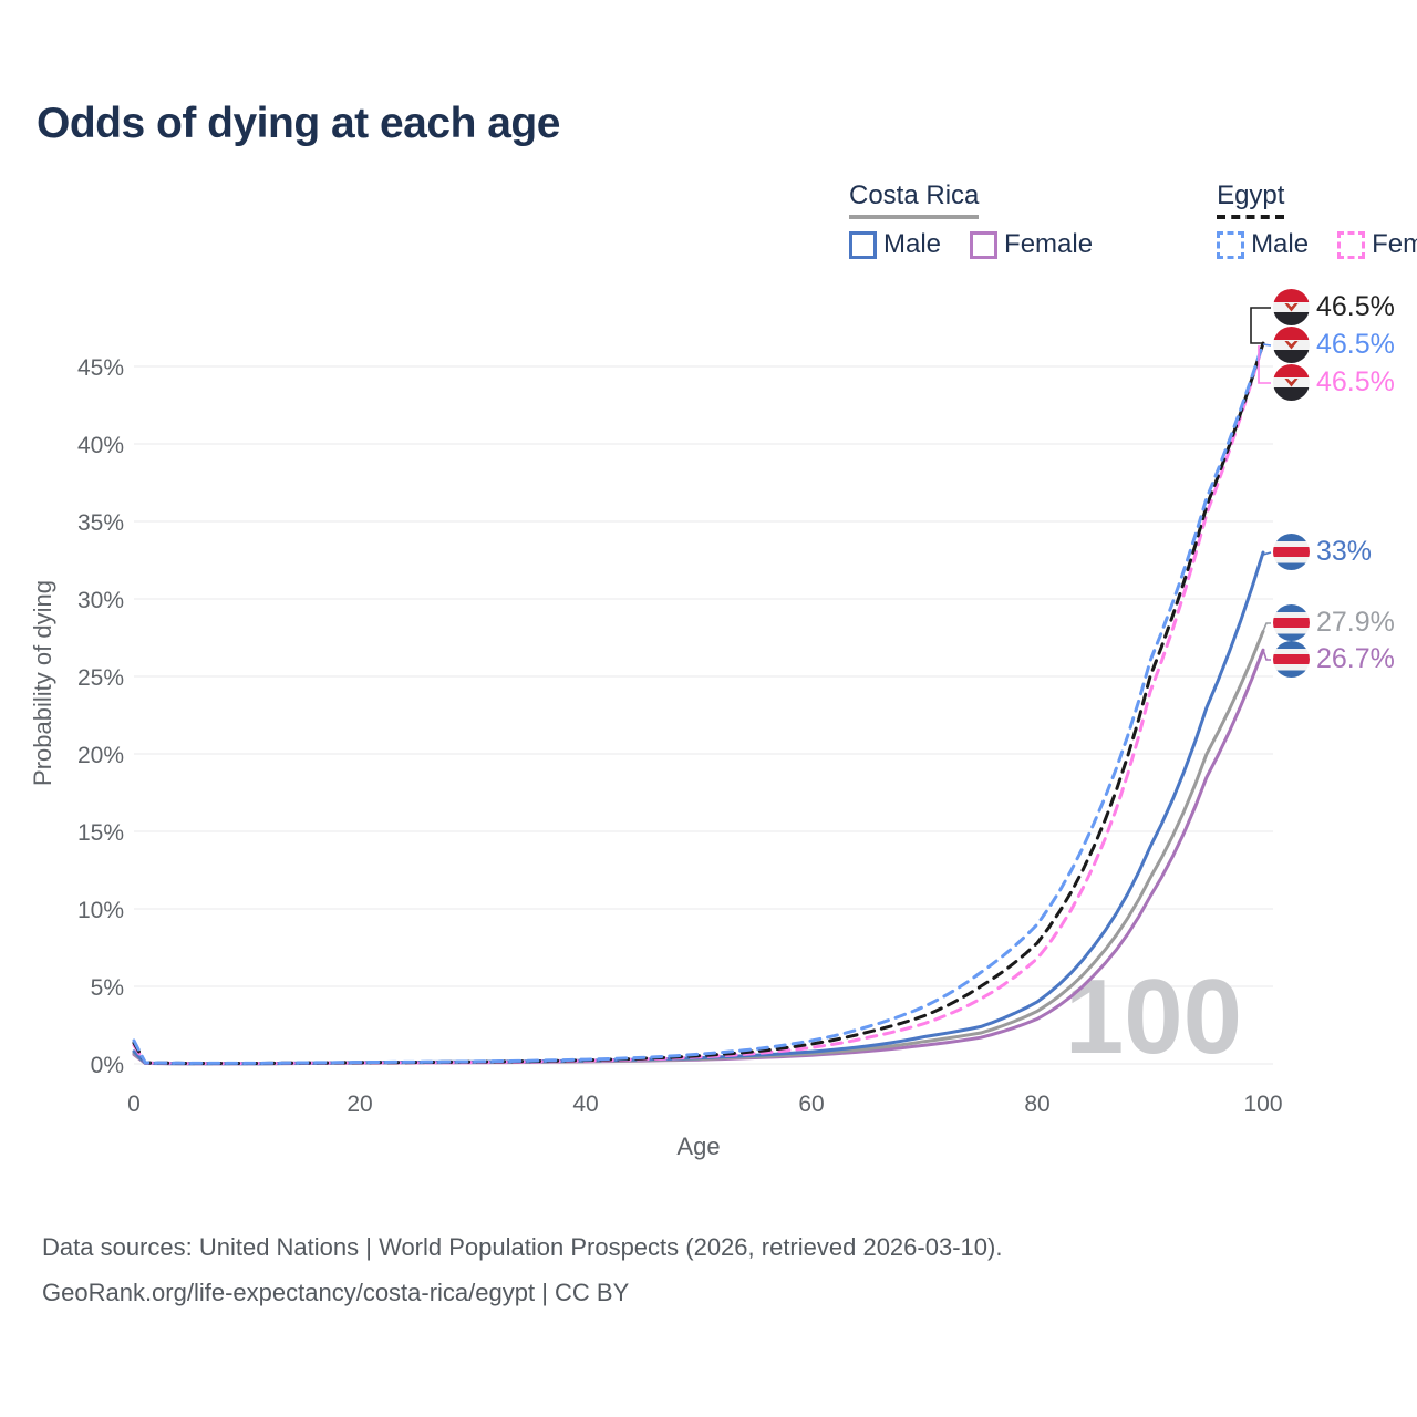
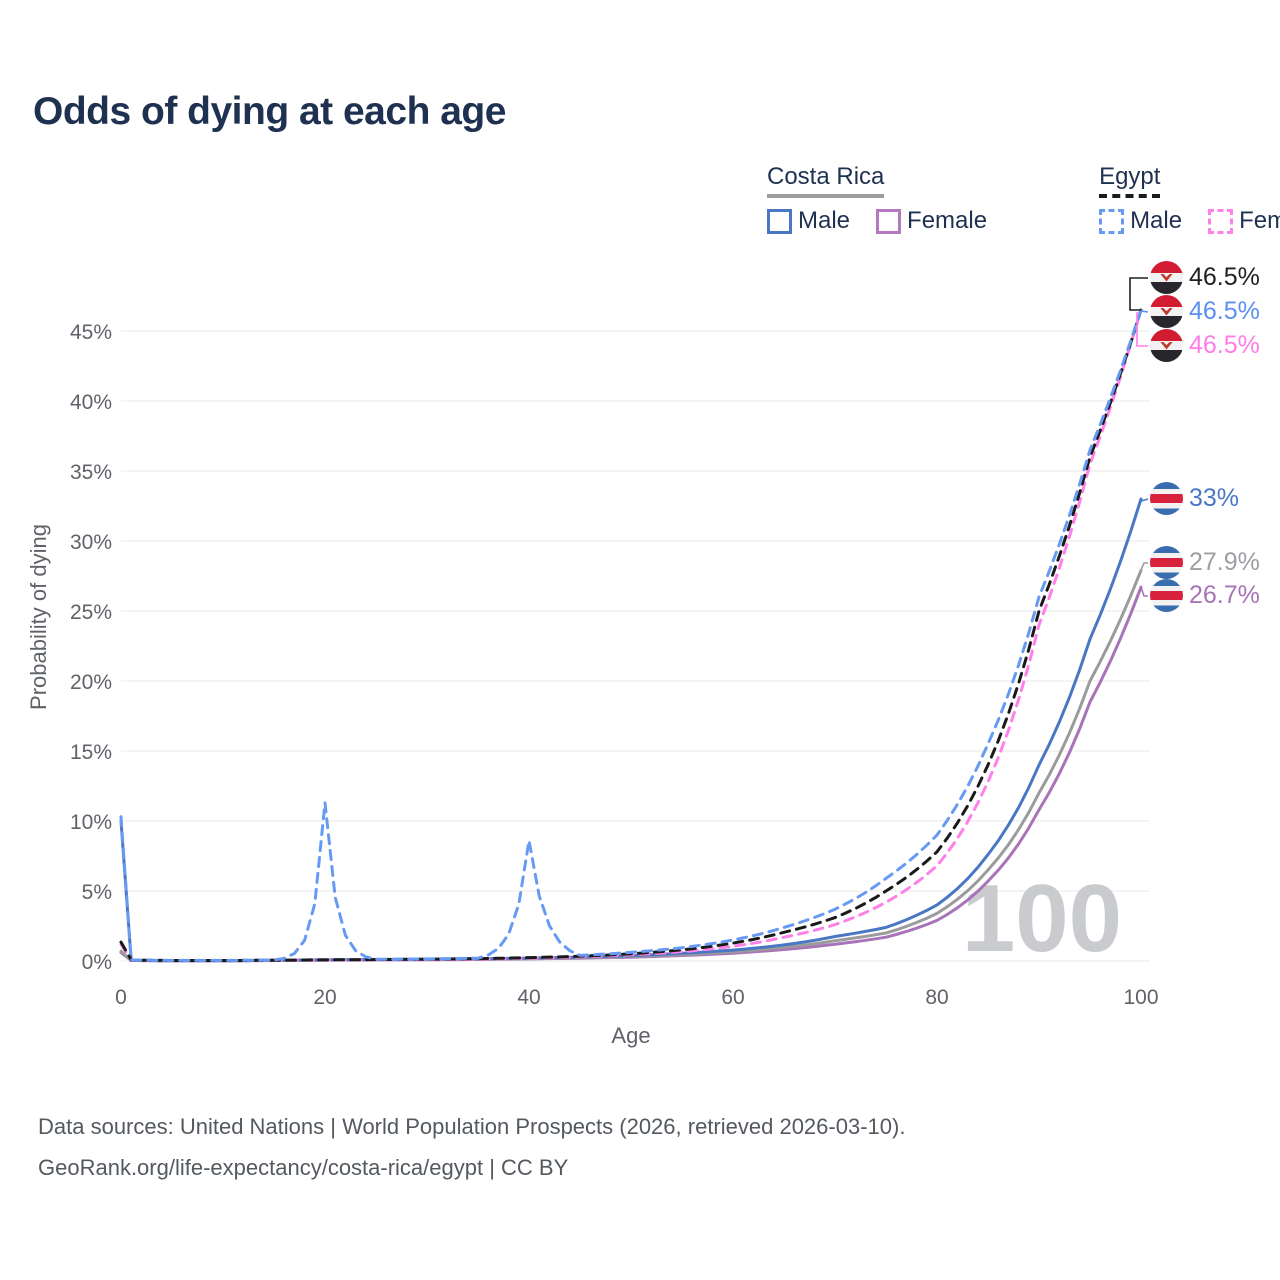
Costa Rica Male/0: 0.8% -> 10.0%
Egypt Male/0: 1.5% -> 10.3%
Egypt Male/20: 0.1% -> 11.3%
Egypt Male/40: 0.3% -> 8.6%
